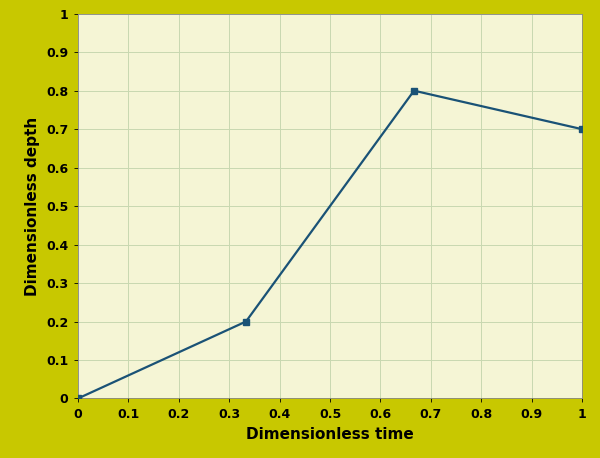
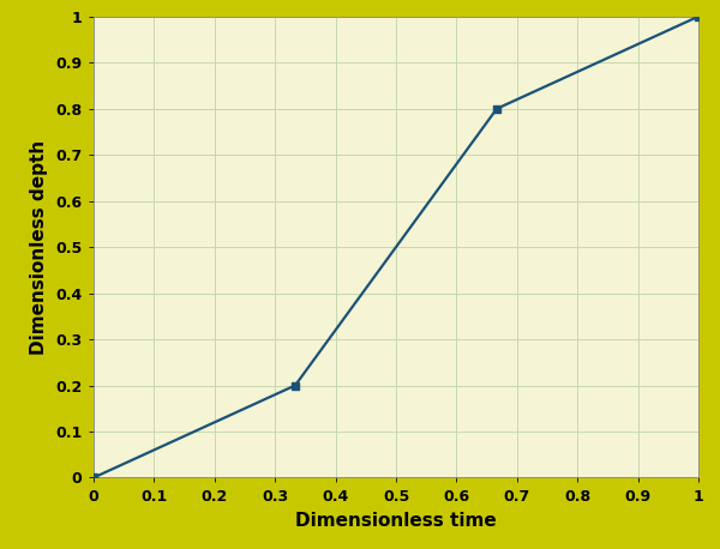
1: 0.7 -> 1.0
